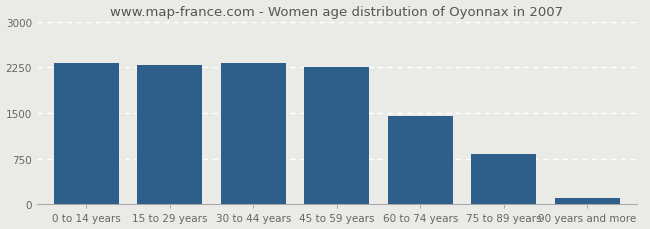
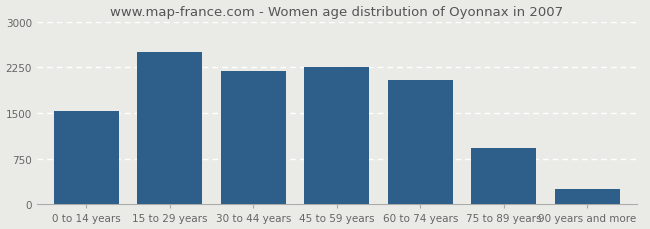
0 to 14 years: 2320 -> 1540
15 to 29 years: 2290 -> 2500
30 to 44 years: 2320 -> 2180
60 to 74 years: 1450 -> 2040
75 to 89 years: 820 -> 920
90 years and more: 100 -> 260
